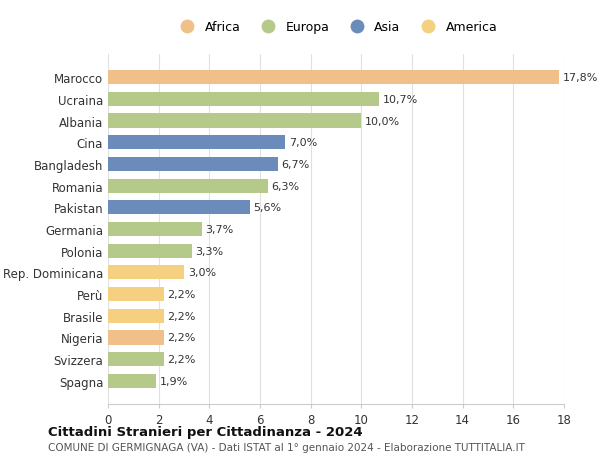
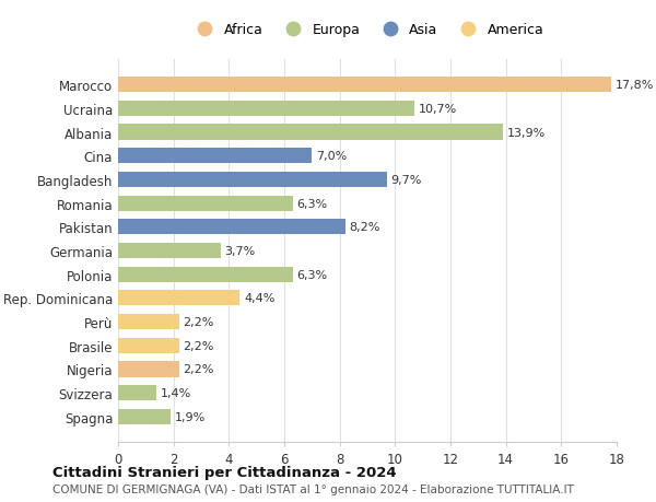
Albania: 10,0% -> 13,9%
Bangladesh: 6,7% -> 9,7%
Pakistan: 5,6% -> 8,2%
Polonia: 3,3% -> 6,3%
Rep. Dominicana: 3,0% -> 4,4%
Svizzera: 2,2% -> 1,4%
